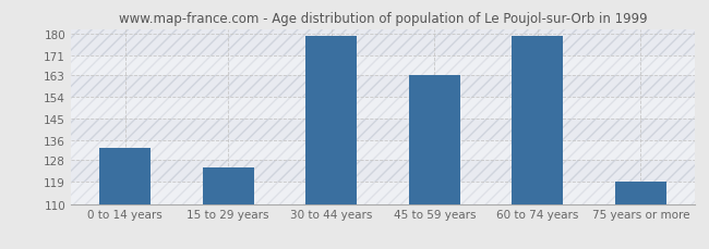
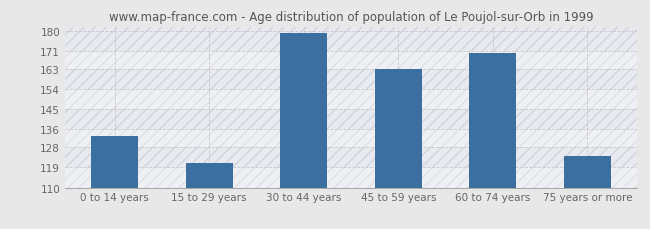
15 to 29 years: 125 -> 121
60 to 74 years: 179 -> 170
75 years or more: 119 -> 124
